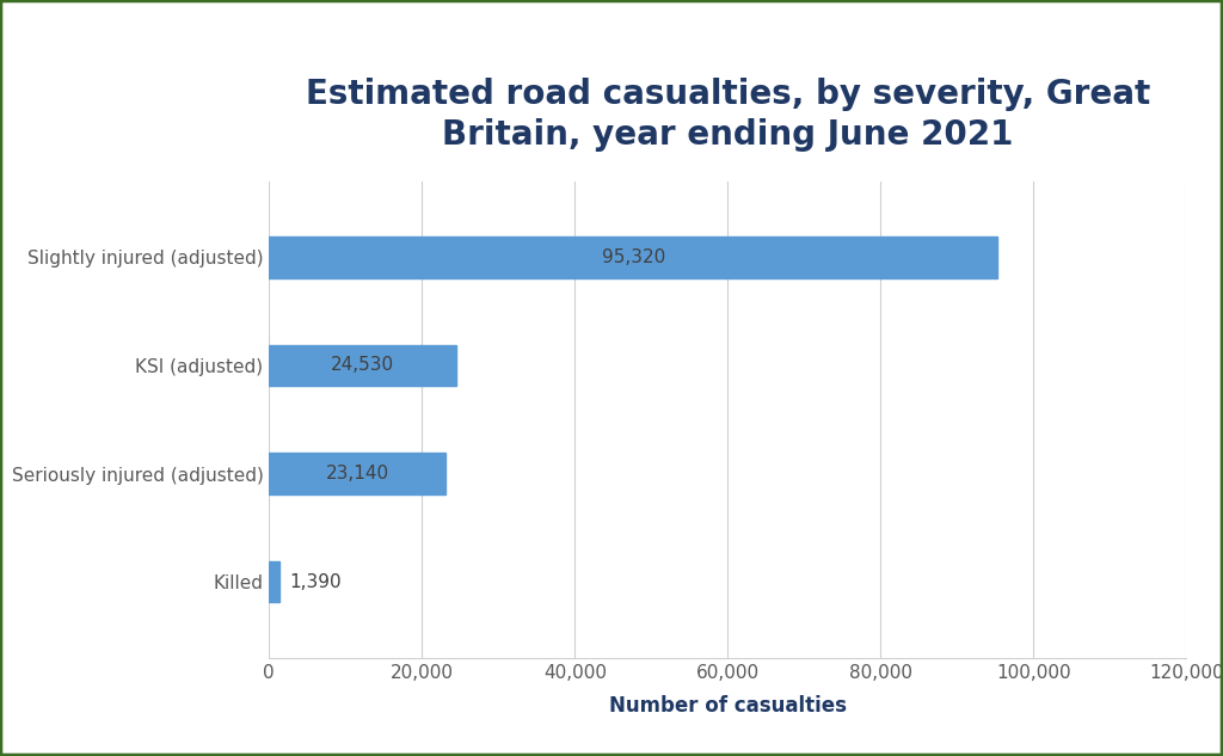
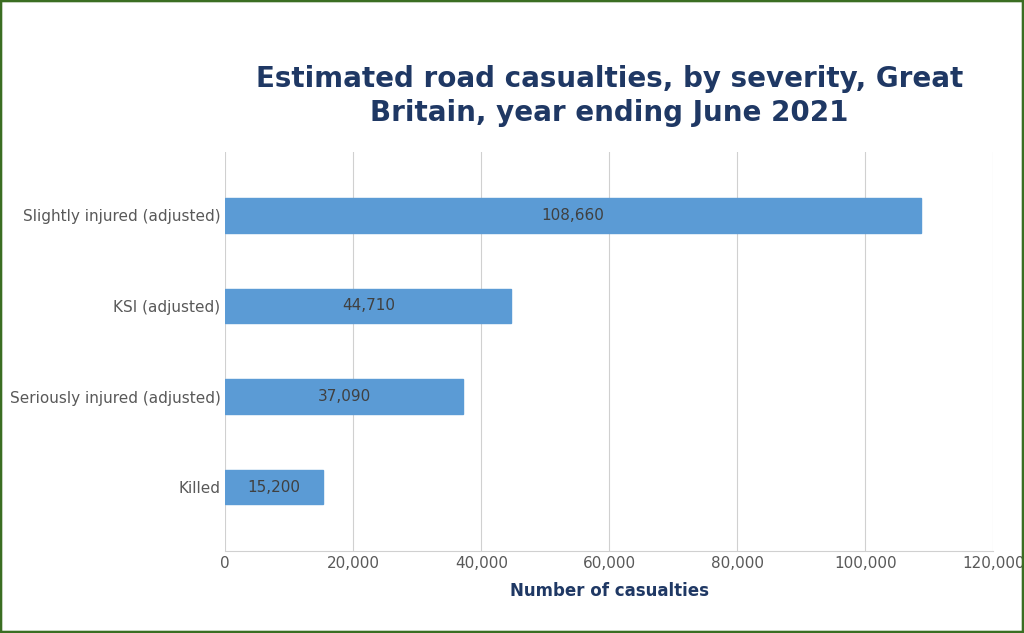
Slightly injured (adjusted): 95,320 -> 108,660
KSI (adjusted): 24,530 -> 44,710
Seriously injured (adjusted): 23,140 -> 37,090
Killed: 1,390 -> 15,200
